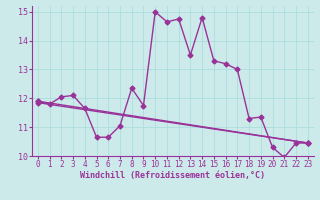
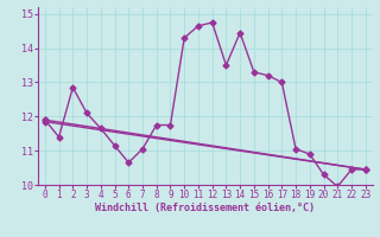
1: 11.80 -> 11.40
2: 12.05 -> 12.85
5: 10.65 -> 11.15
8: 12.35 -> 11.75
10: 15.00 -> 14.30
14: 14.80 -> 14.45
18: 11.30 -> 11.05
19: 11.35 -> 10.90
